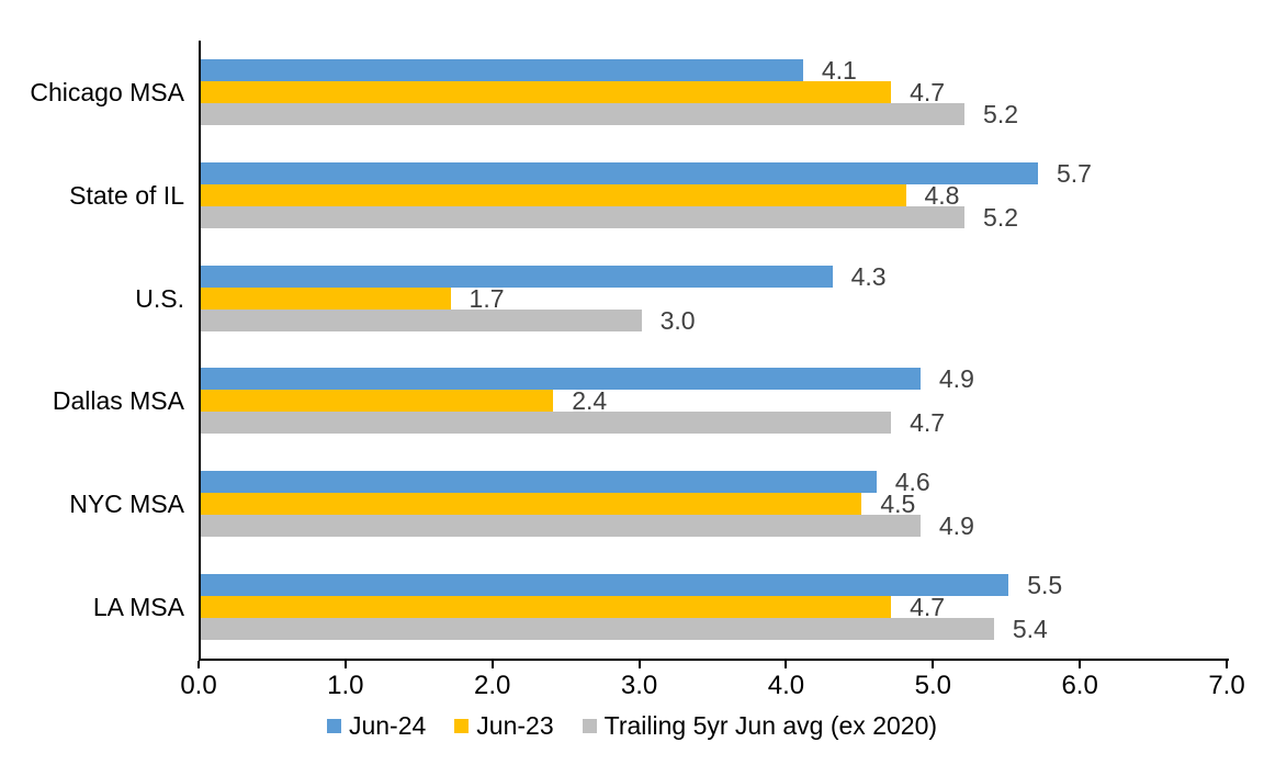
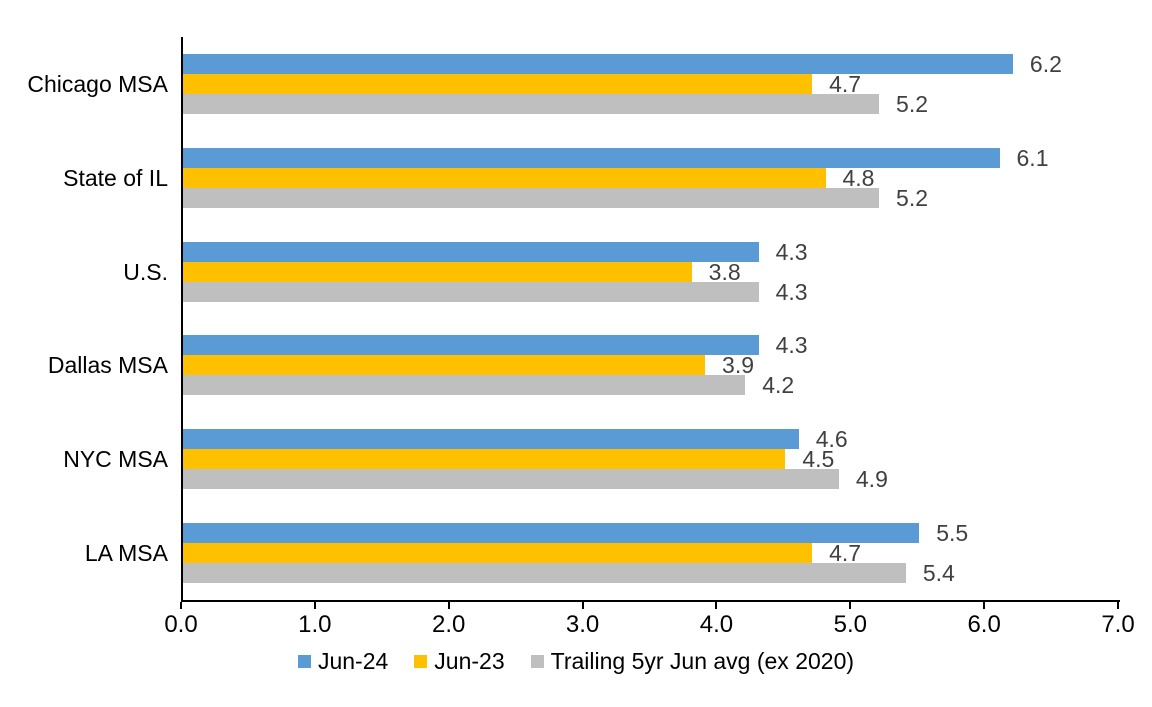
Jun-24/Chicago MSA: 4.1 -> 6.2
Jun-24/State of IL: 5.7 -> 6.1
Jun-23/U.S.: 1.7 -> 3.8
Trailing 5yr Jun avg (ex 2020)/U.S.: 3.0 -> 4.3
Jun-24/Dallas MSA: 4.9 -> 4.3
Jun-23/Dallas MSA: 2.4 -> 3.9
Trailing 5yr Jun avg (ex 2020)/Dallas MSA: 4.7 -> 4.2
